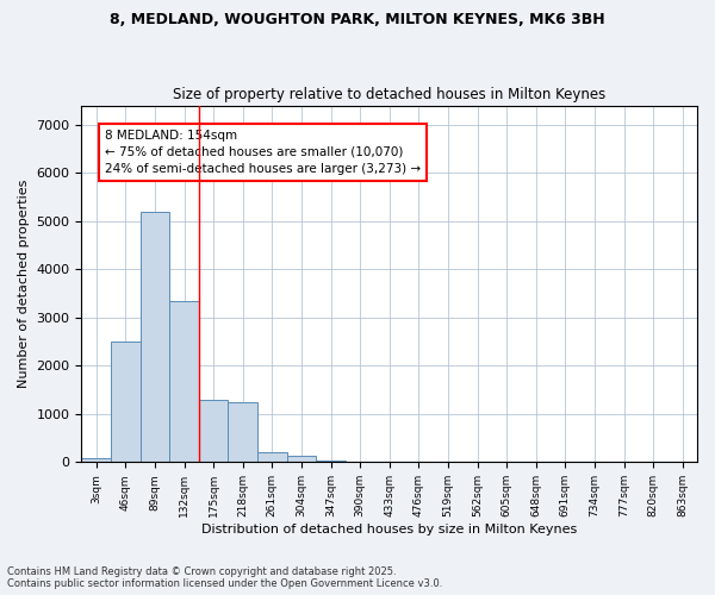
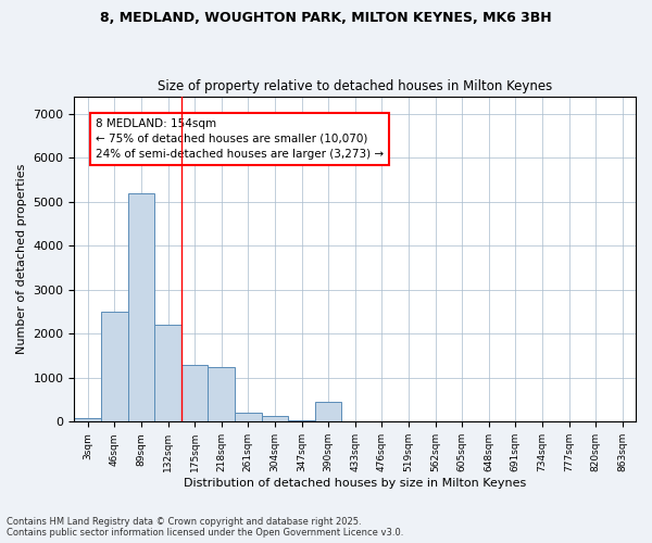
132sqm: 3350 -> 2200
390sqm: 10 -> 450
